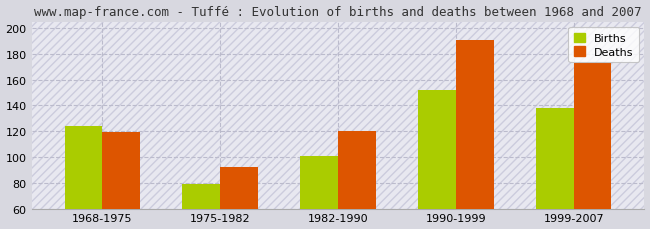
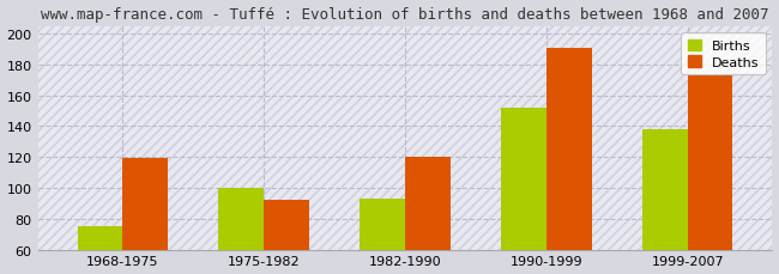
Births/1968-1975: 124 -> 75
Births/1975-1982: 79 -> 100
Births/1982-1990: 101 -> 93
